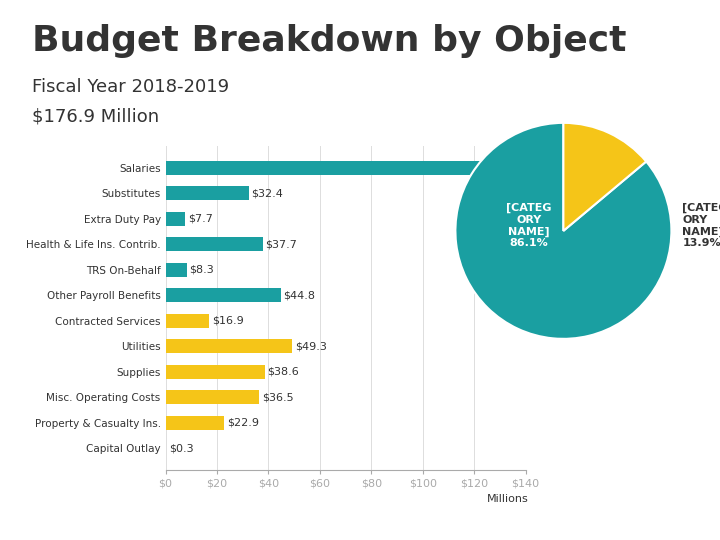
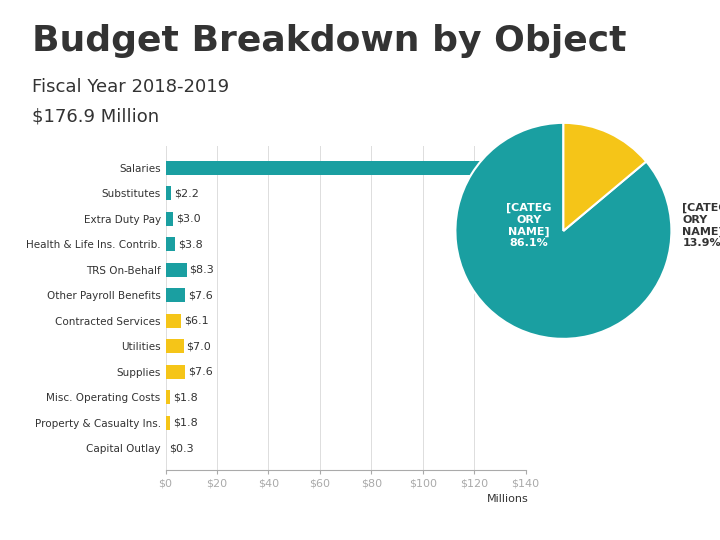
Substitutes: $32.4 -> $2.2
Extra Duty Pay: $7.7 -> $3.0
Health & Life Ins. Contrib.: $37.7 -> $3.8
Other Payroll Benefits: $44.8 -> $7.6
Contracted Services: $16.9 -> $6.1
Utilities: $49.3 -> $7.0
Supplies: $38.6 -> $7.6
Misc. Operating Costs: $36.5 -> $1.8
Property & Casualty Ins.: $22.9 -> $1.8
